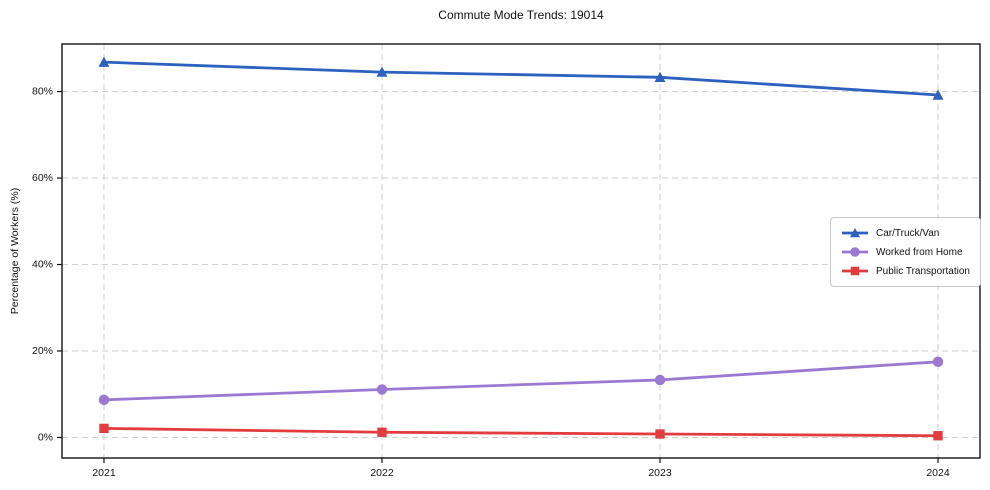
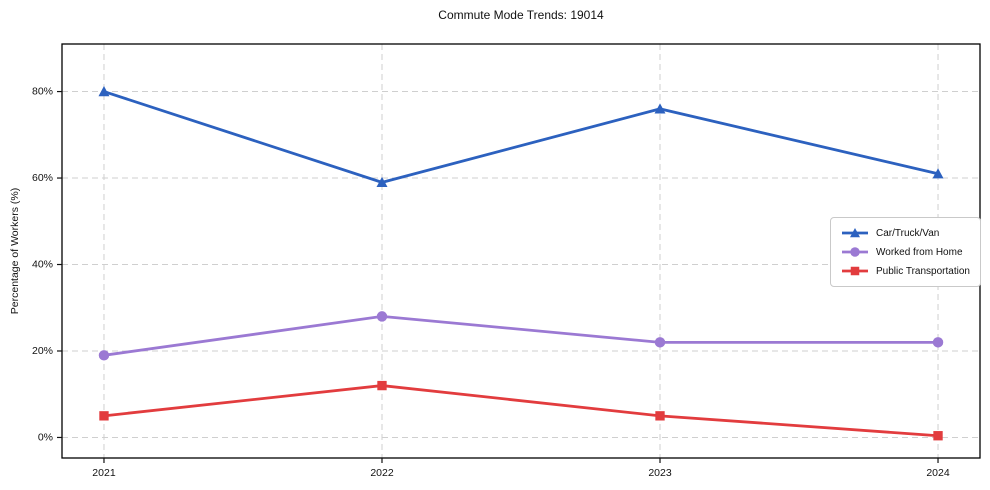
Car/Truck/Van/2021: 87% -> 80%
Worked from Home/2021: 9% -> 19%
Public Transportation/2021: 2% -> 5%
Car/Truck/Van/2022: 84% -> 59%
Worked from Home/2022: 11% -> 28%
Public Transportation/2022: 1% -> 12%
Car/Truck/Van/2023: 83% -> 76%
Worked from Home/2023: 13% -> 22%
Public Transportation/2023: 1% -> 5%
Car/Truck/Van/2024: 79% -> 61%
Worked from Home/2024: 18% -> 22%
